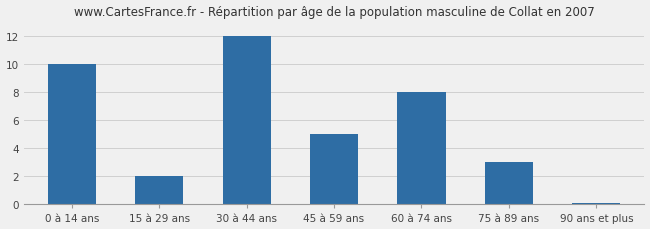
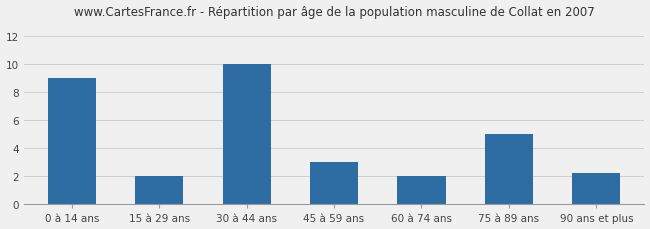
0 à 14 ans: 10.0 -> 9.0
30 à 44 ans: 12.0 -> 10.0
45 à 59 ans: 5.0 -> 3.0
60 à 74 ans: 8.0 -> 2.0
75 à 89 ans: 3.0 -> 5.0
90 ans et plus: 0.1 -> 2.2
